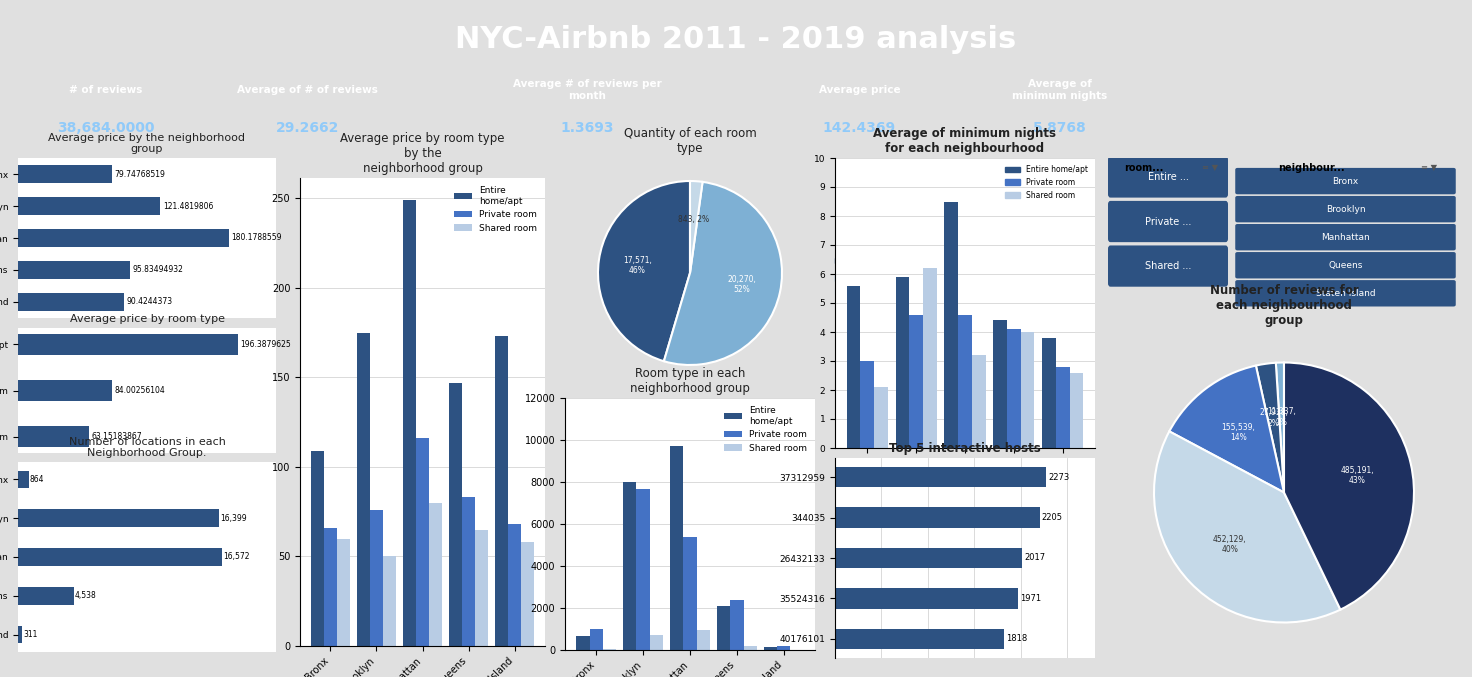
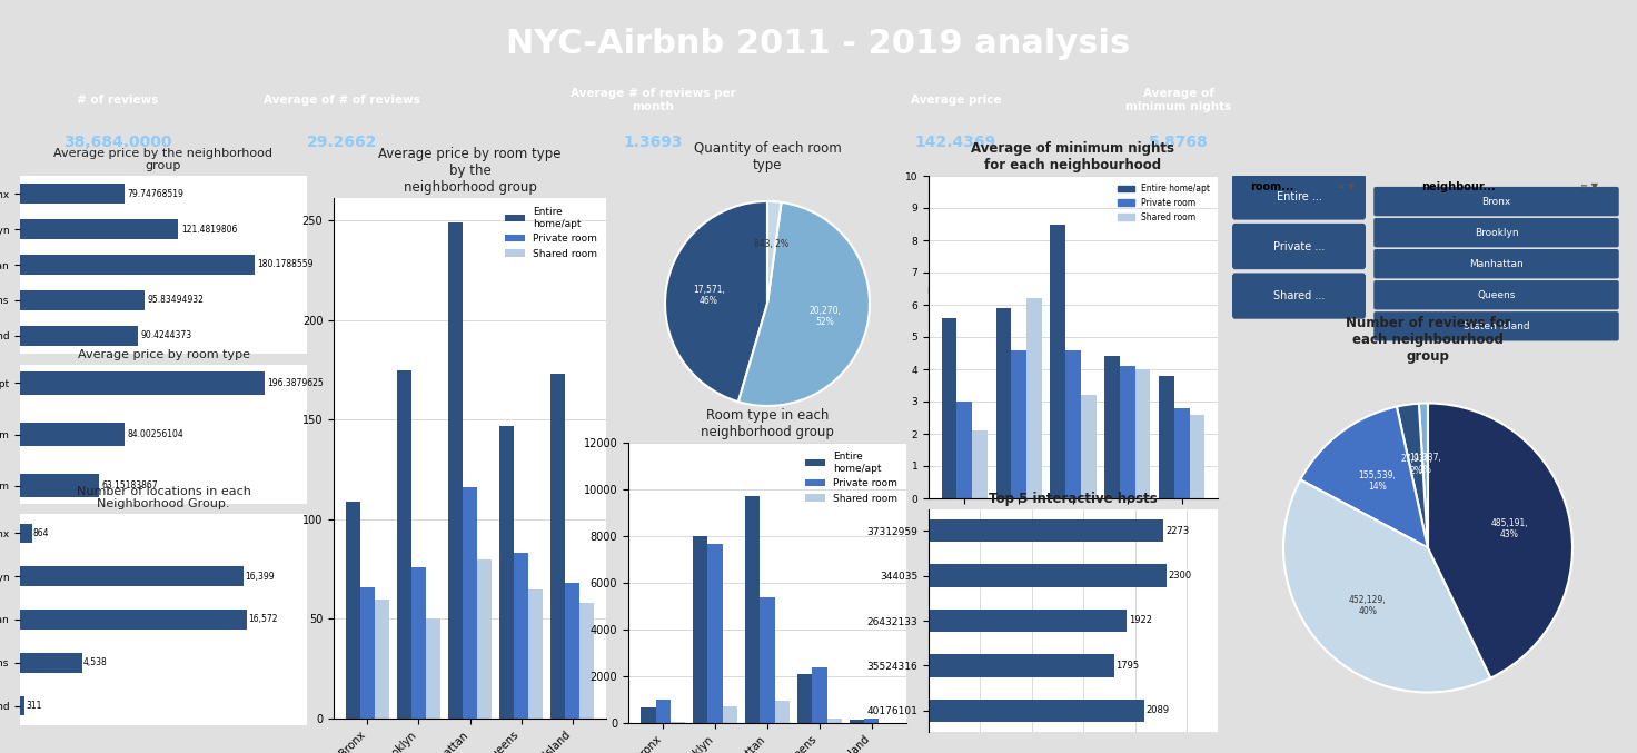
Top 5 interactive hosts/344035: 2205 -> 2300
Top 5 interactive hosts/26432133: 2017 -> 1922
Top 5 interactive hosts/35524316: 1971 -> 1795
Top 5 interactive hosts/40176101: 1818 -> 2089
